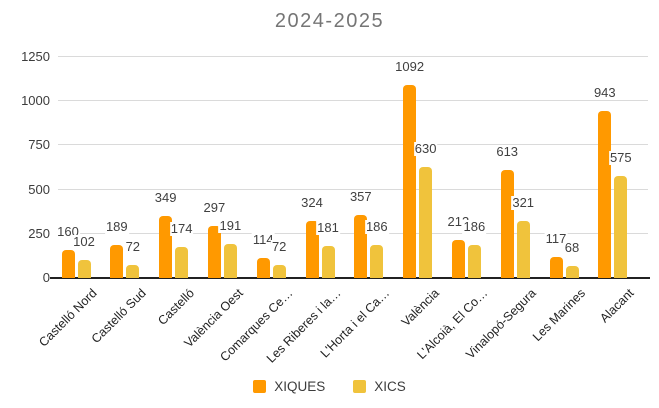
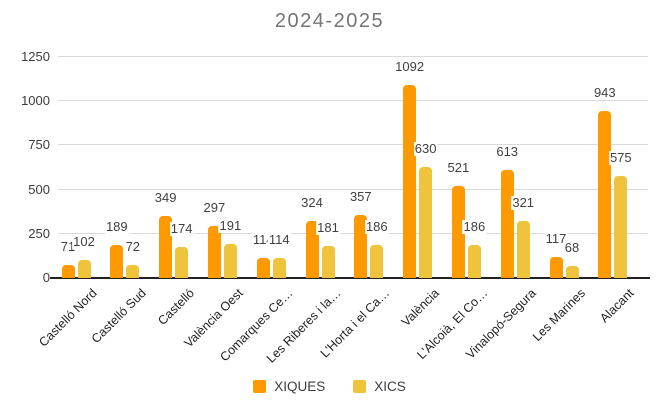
XIQUES/Castelló Nord: 160 -> 71
XICS/Comarques Ce…: 72 -> 114
XIQUES/L'Alcoià, El Co…: 213 -> 521
